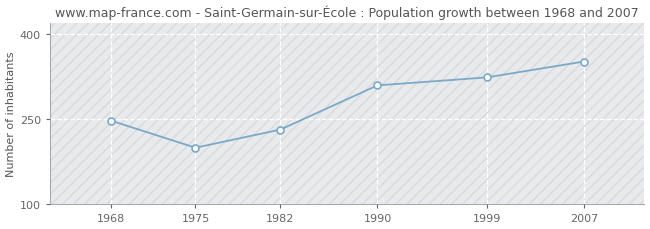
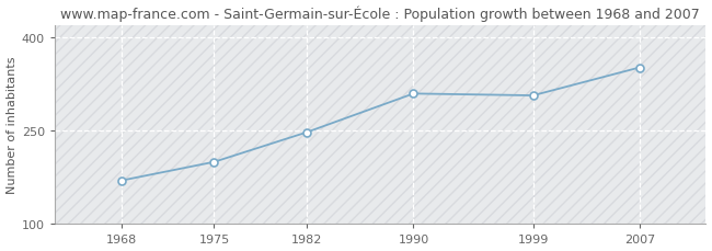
1968: 248 -> 170
1982: 232 -> 248
1999: 324 -> 307
